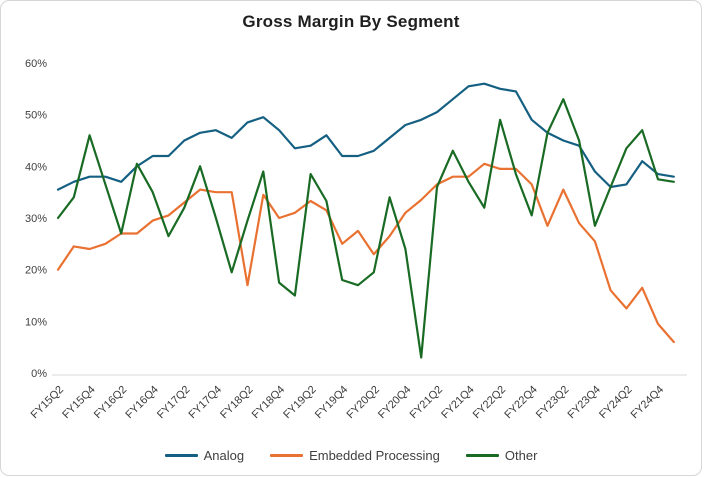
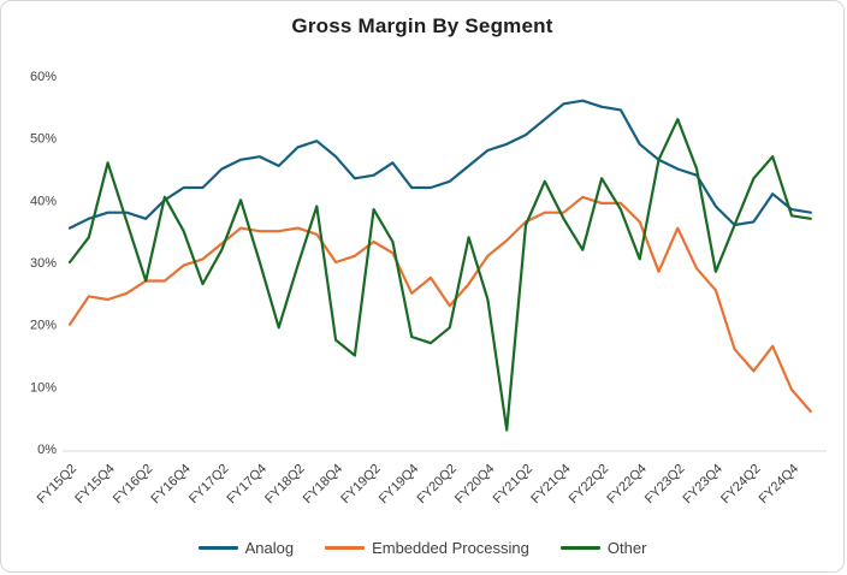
Embedded Processing/FY18Q2: 17% -> 36%
Other/FY22Q2: 49% -> 44%
